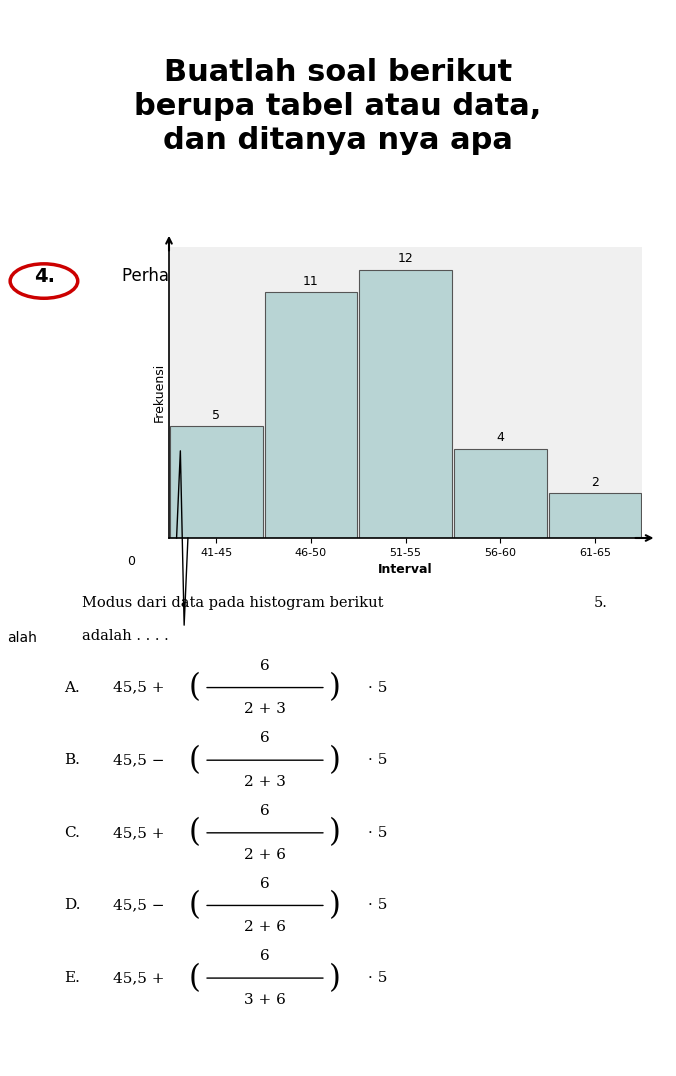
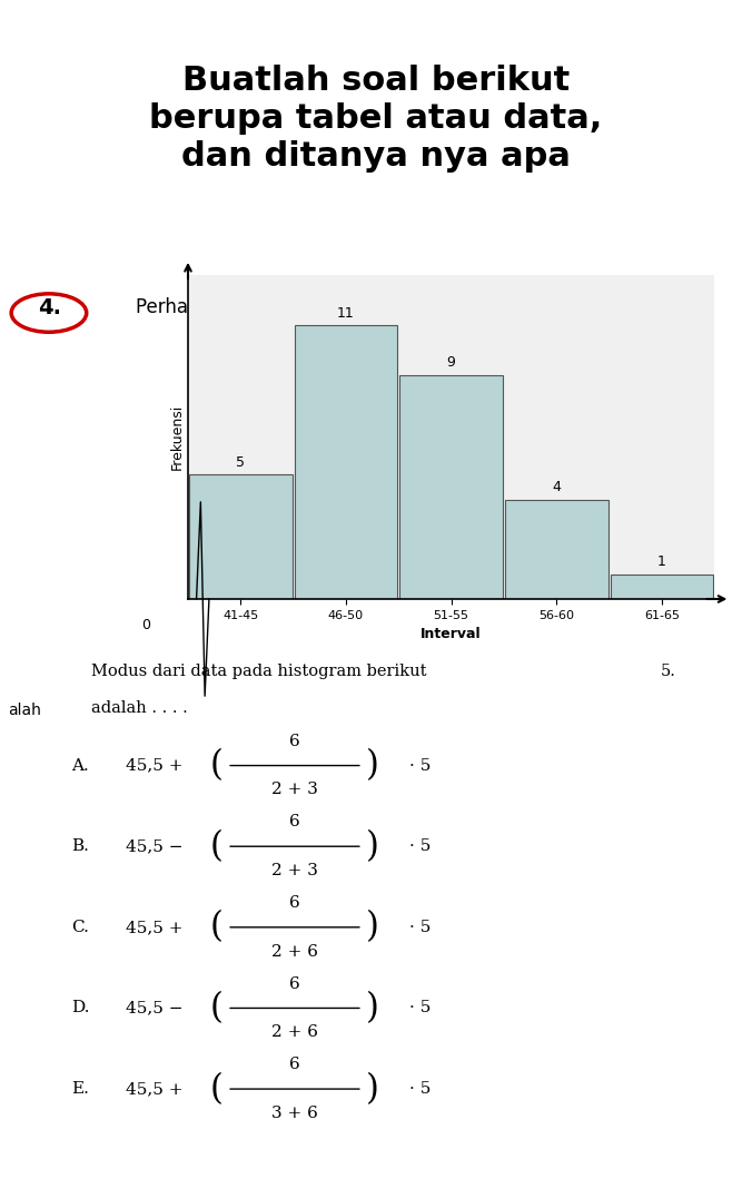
51-55: 12 -> 9
61-65: 2 -> 1
